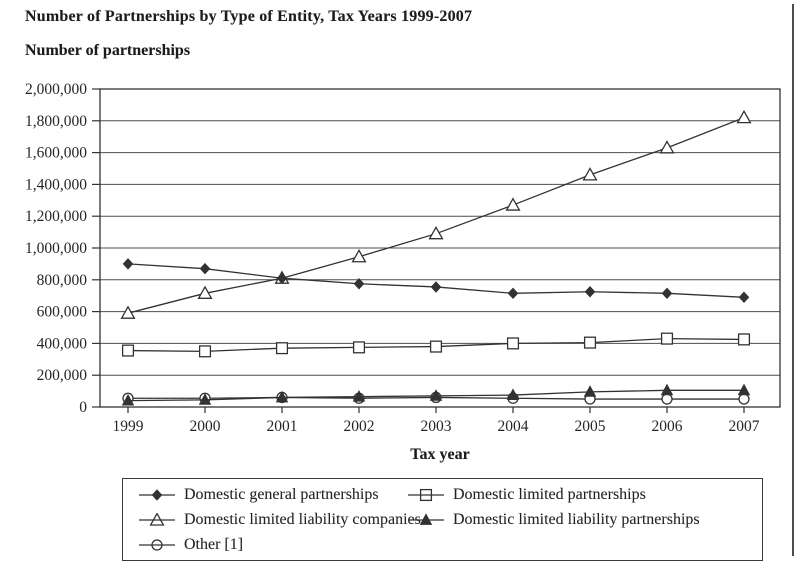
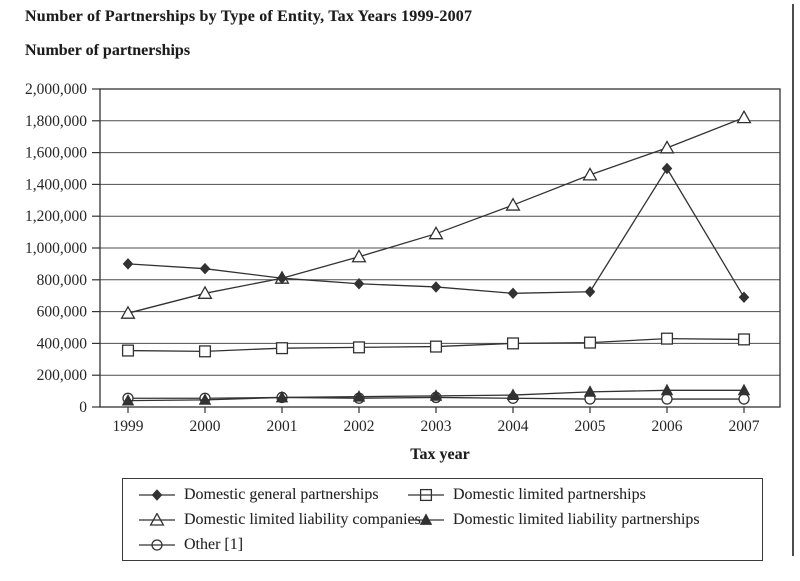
Domestic general partnerships/2006: 720000 -> 1500000
